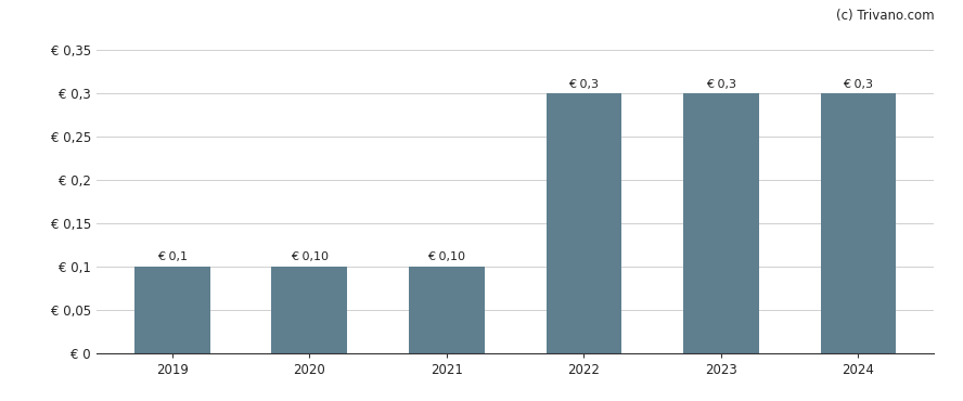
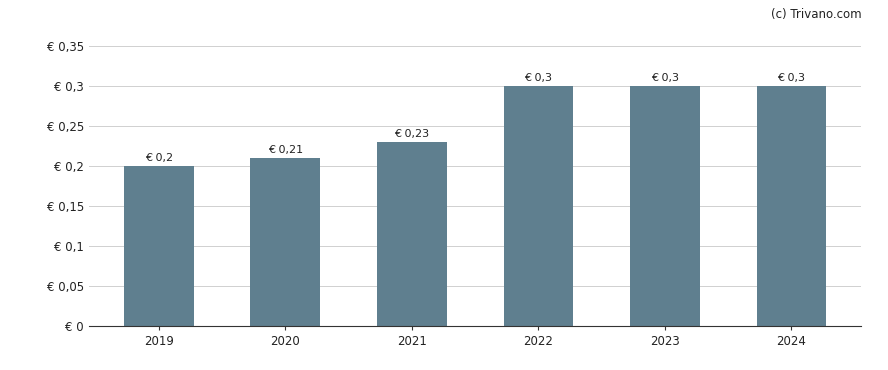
2019: 0,1 -> 0,2
2020: 0,10 -> 0,21
2021: 0,10 -> 0,23
